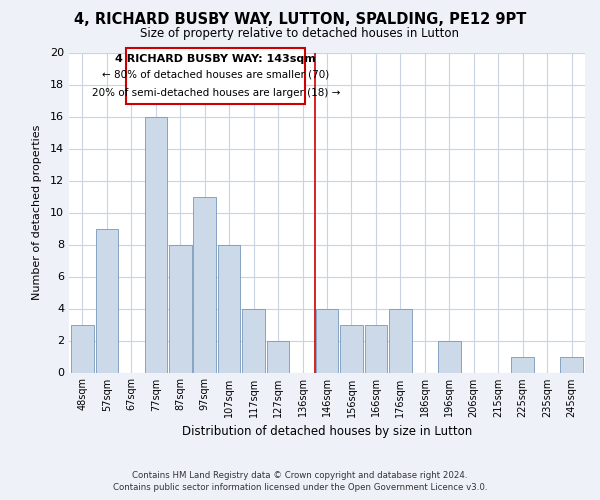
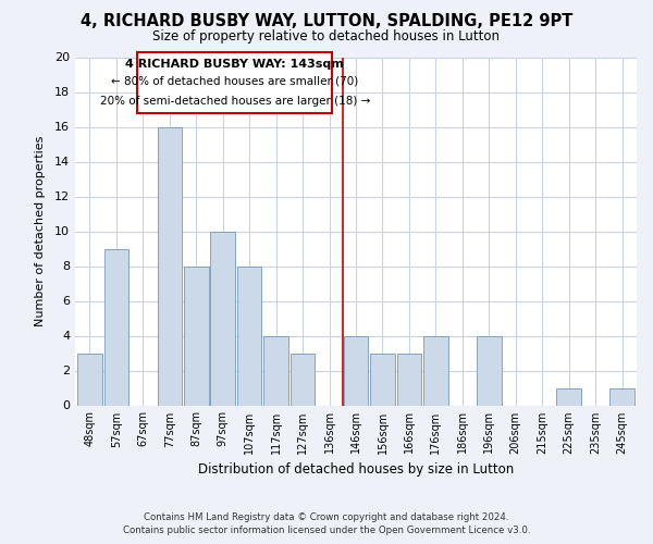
97sqm: 11 -> 10
127sqm: 2 -> 3
196sqm: 2 -> 4
